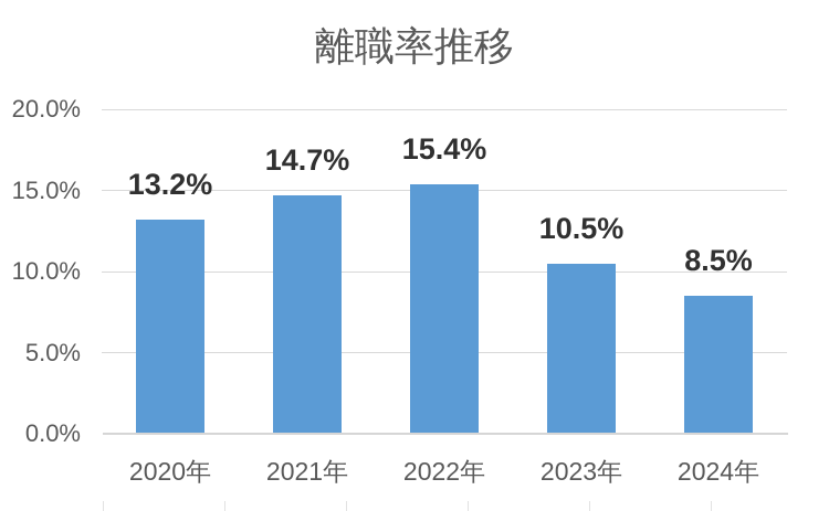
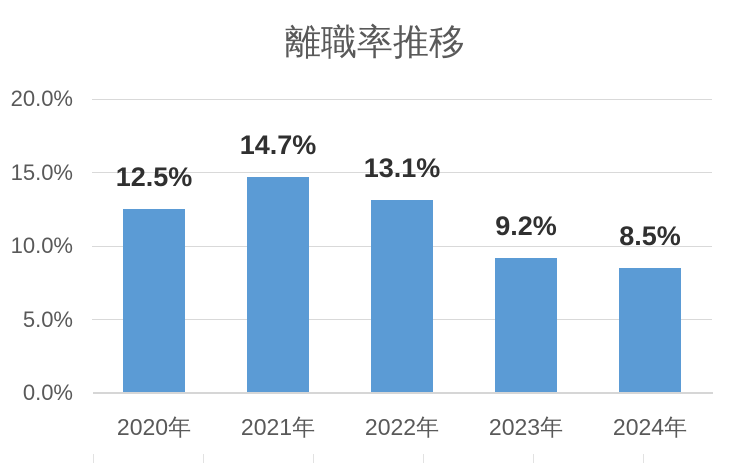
2020年: 13.2% -> 12.5%
2022年: 15.4% -> 13.1%
2023年: 10.5% -> 9.2%
